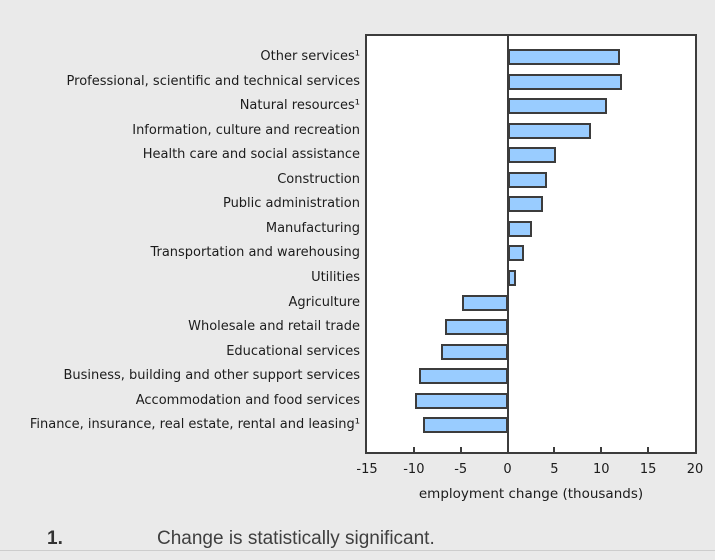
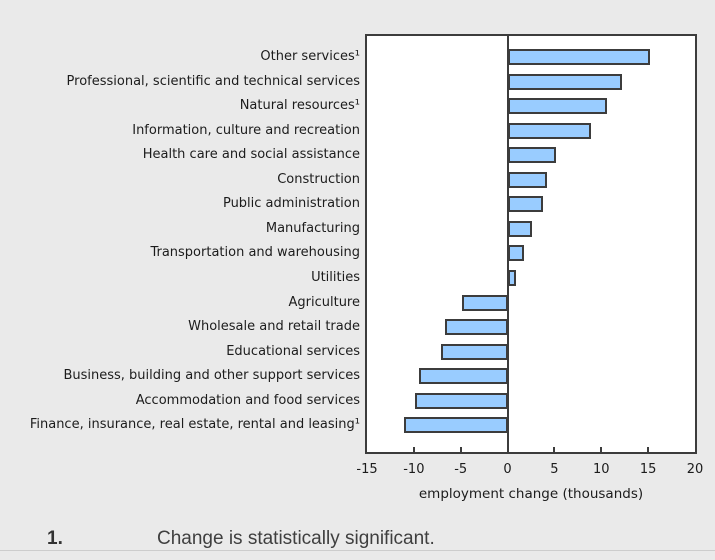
Other services¹: 12 -> 15
Finance, insurance, real estate, rental and leasing¹: -9 -> -11
